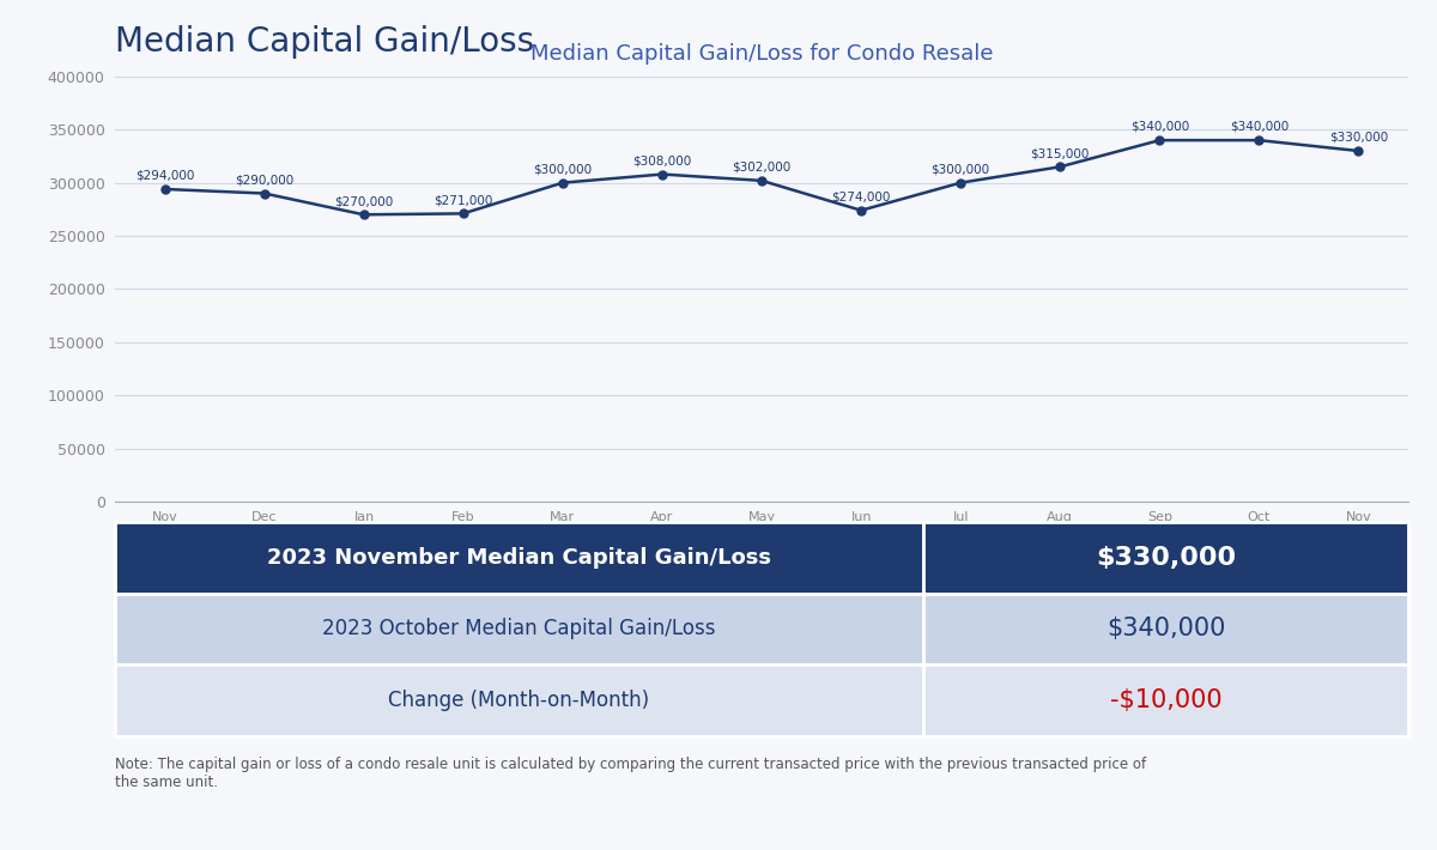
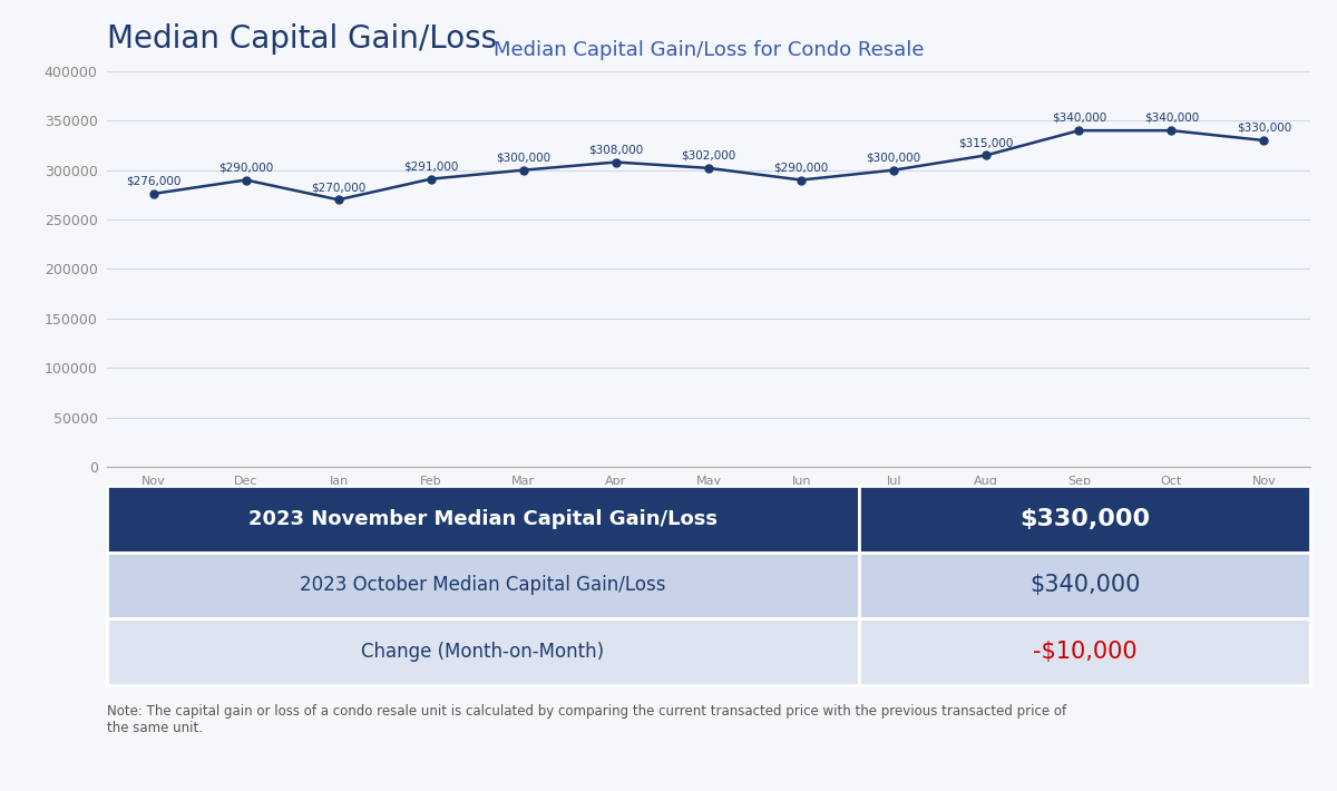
Nov 2022: $294,000 -> $276,000
Feb 2023: $271,000 -> $291,000
Jun 2023: $274,000 -> $290,000
